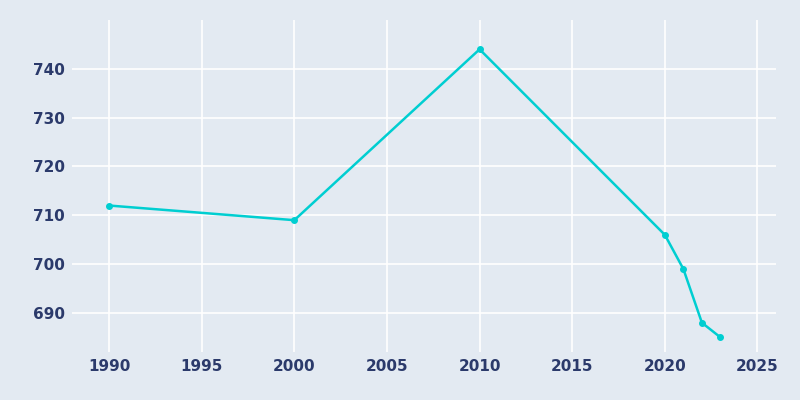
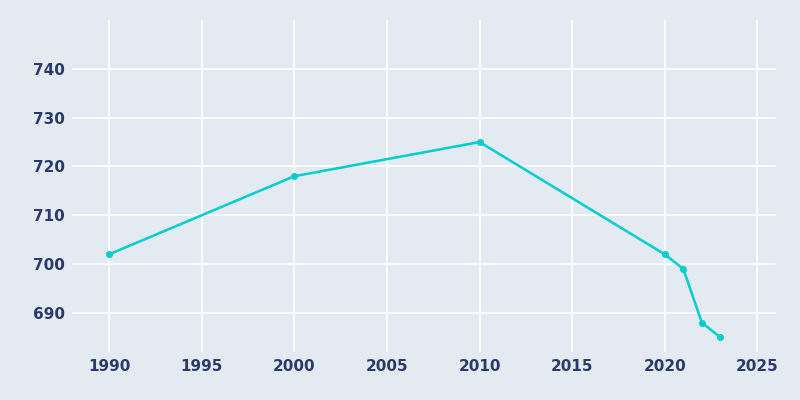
1990: 712 -> 702
2000: 709 -> 718
2010: 744 -> 725
2020: 706 -> 702
